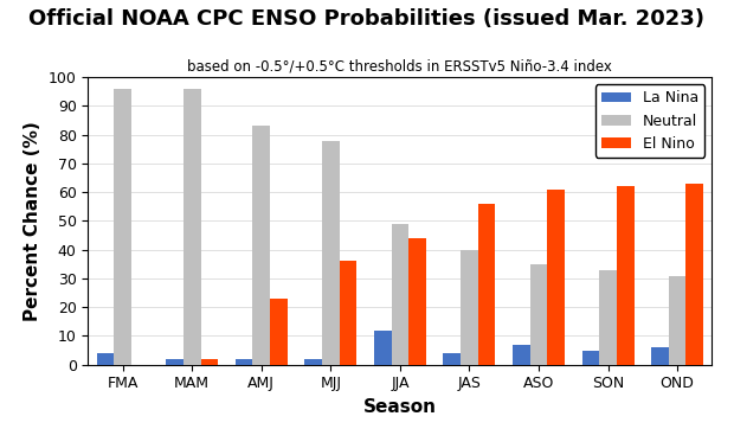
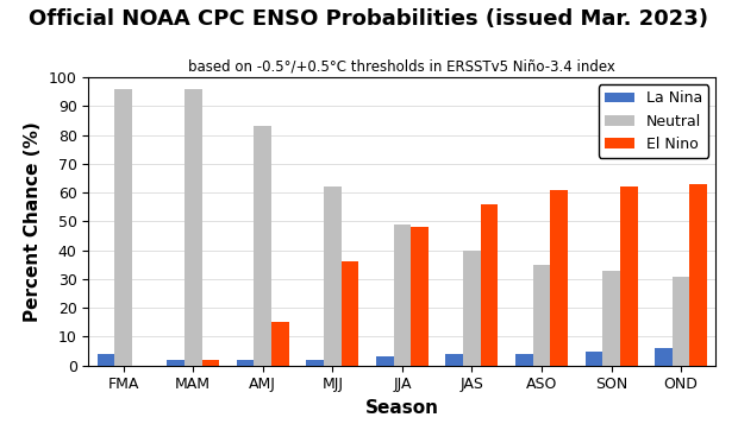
El Nino/AMJ: 23 -> 15
Neutral/MJJ: 78 -> 62
La Nina/JJA: 12 -> 3
El Nino/JJA: 44 -> 48
La Nina/ASO: 7 -> 4
